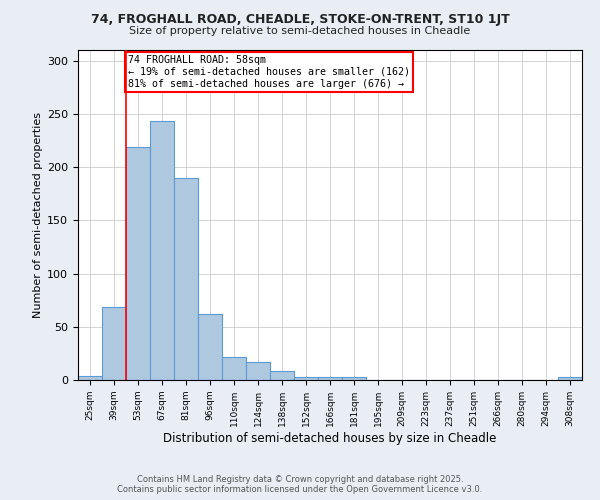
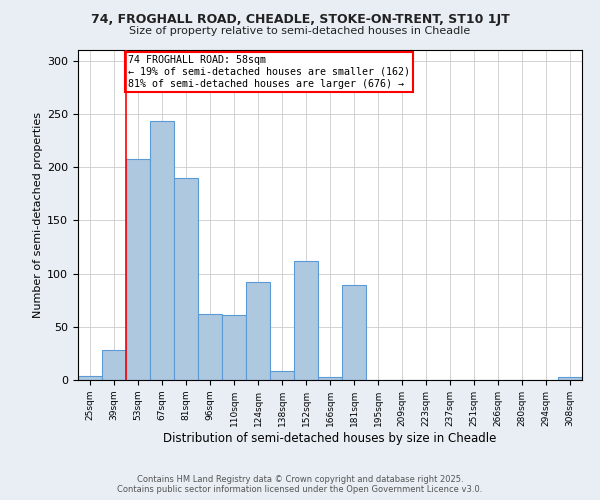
39sqm: 69 -> 28
53sqm: 219 -> 208
110sqm: 22 -> 61
124sqm: 17 -> 92
152sqm: 3 -> 112
181sqm: 3 -> 89
